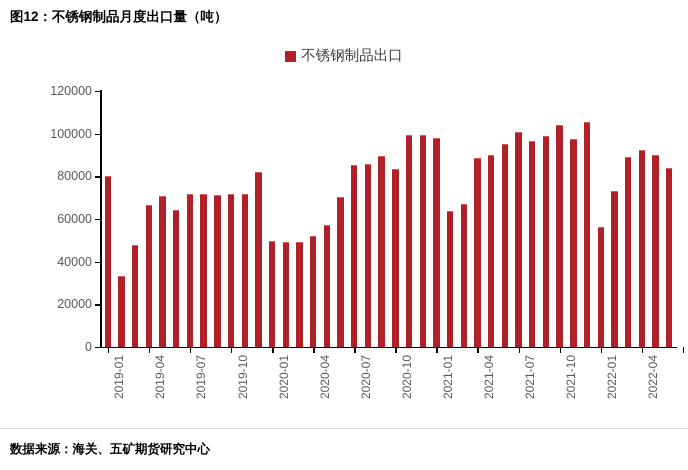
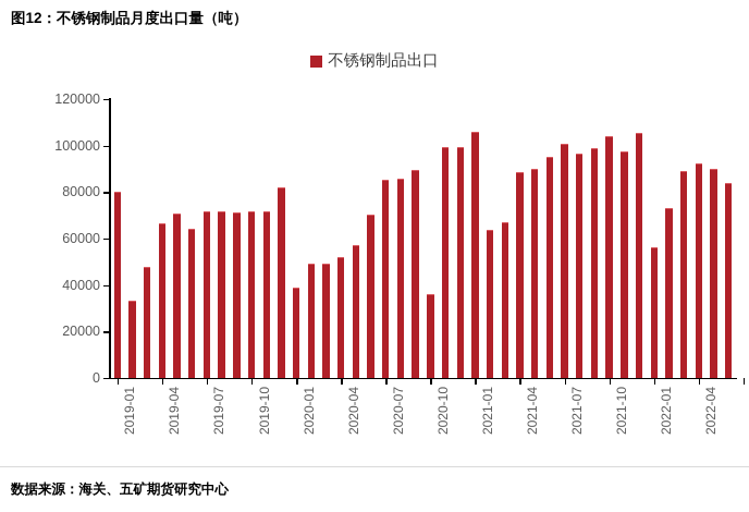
2020-01: 50000 -> 39000
2020-10: 84000 -> 36000
2021-01: 98000 -> 106000
